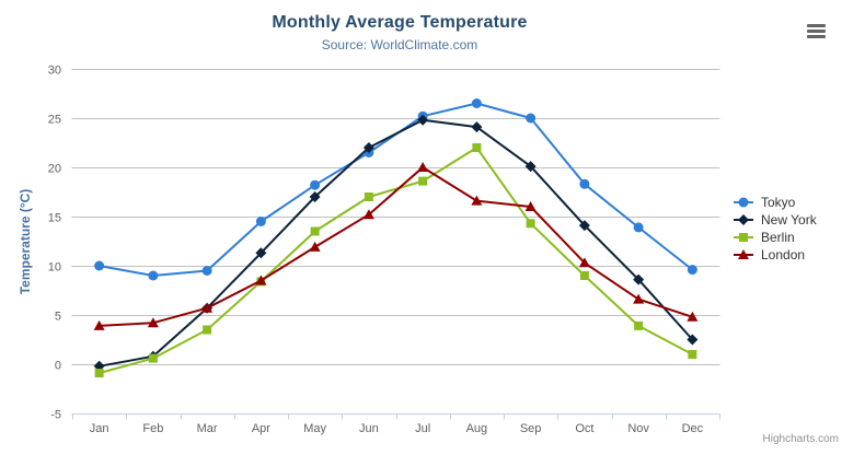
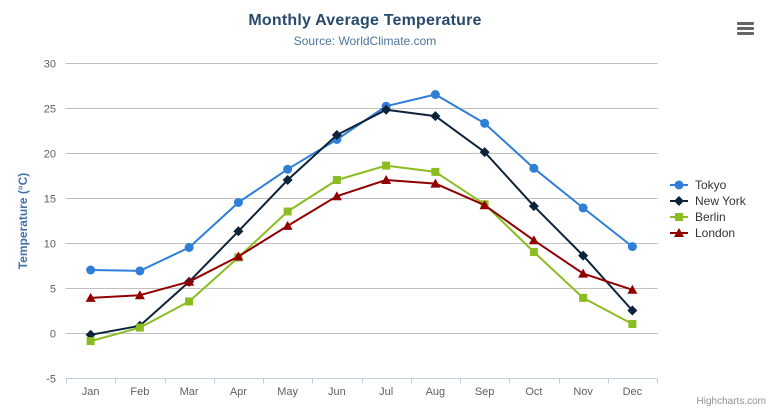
Tokyo/Jan: 10 -> 7
Tokyo/Feb: 9 -> 7
London/Jul: 20 -> 17
Berlin/Aug: 22 -> 18
Tokyo/Sep: 25 -> 23
London/Sep: 16 -> 14
